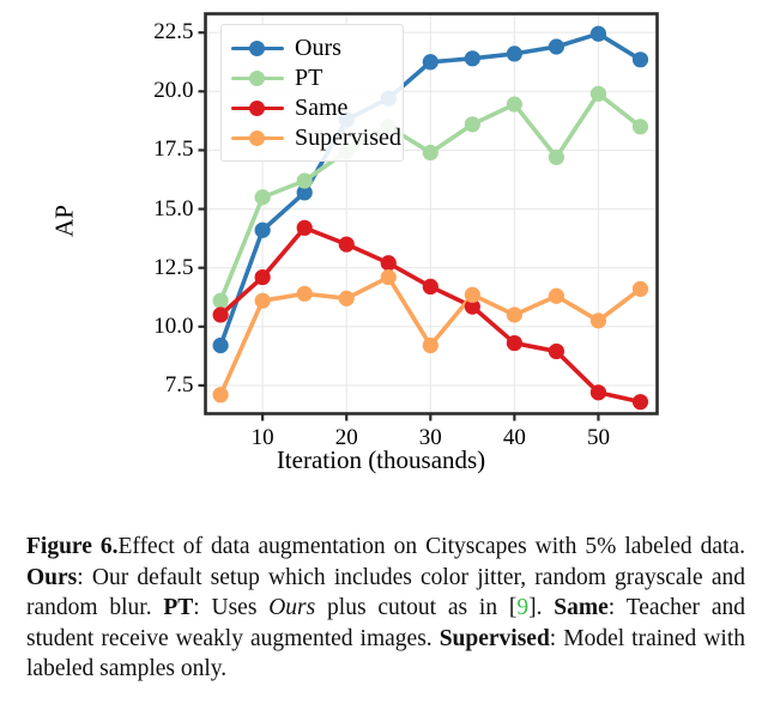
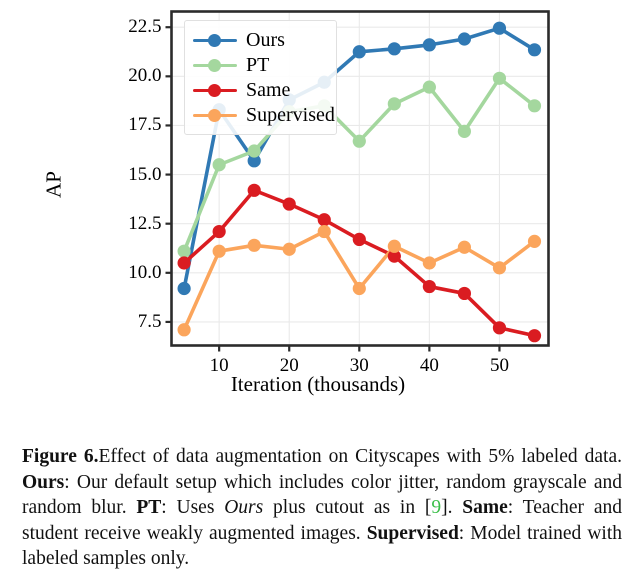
Ours/10: 14.1 -> 18.3
PT/20: 17.4 -> 18.2
PT/30: 17.4 -> 16.7
